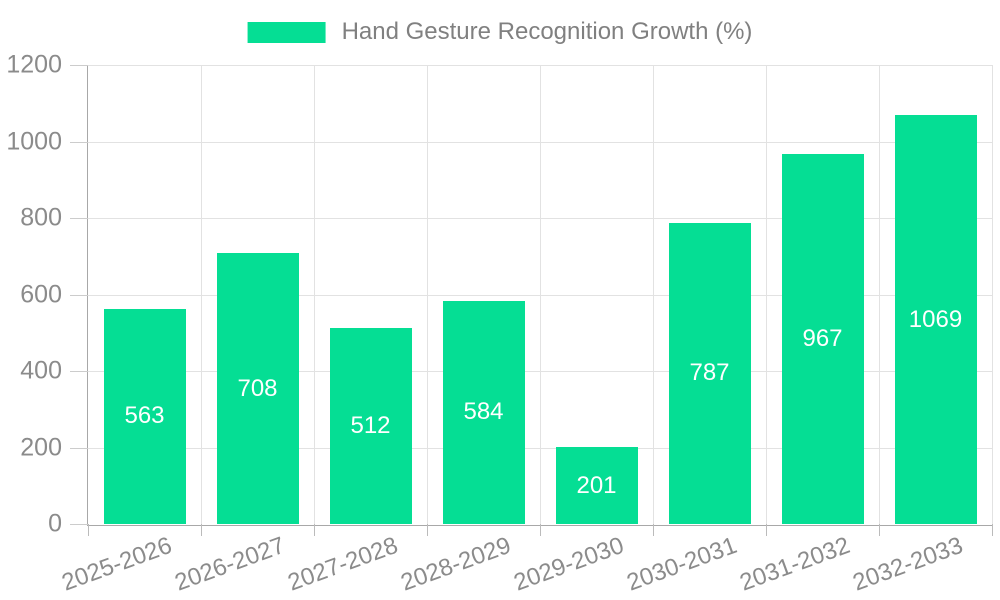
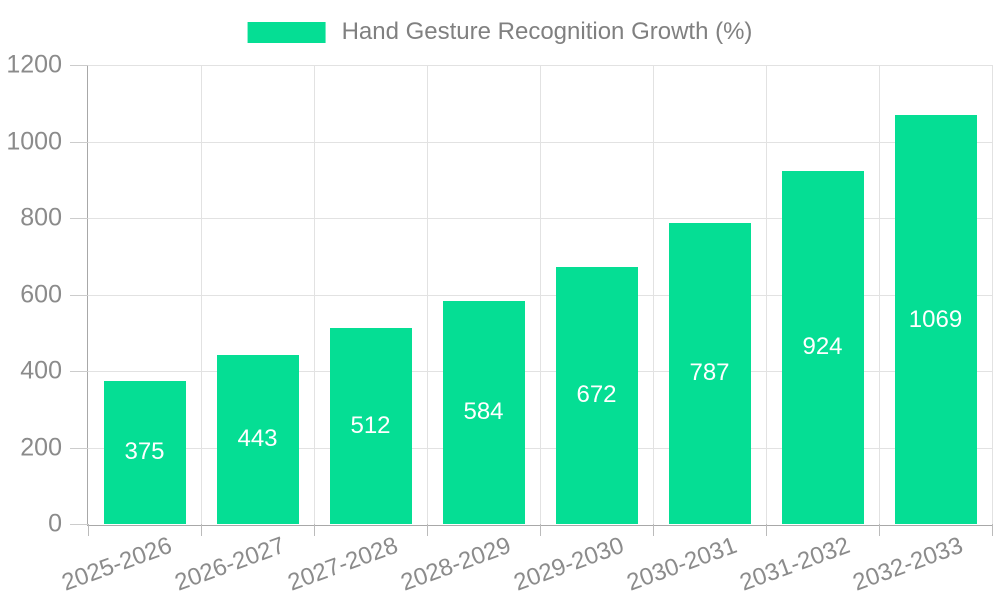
2025-2026: 563 -> 375
2026-2027: 708 -> 443
2029-2030: 201 -> 672
2031-2032: 967 -> 924
